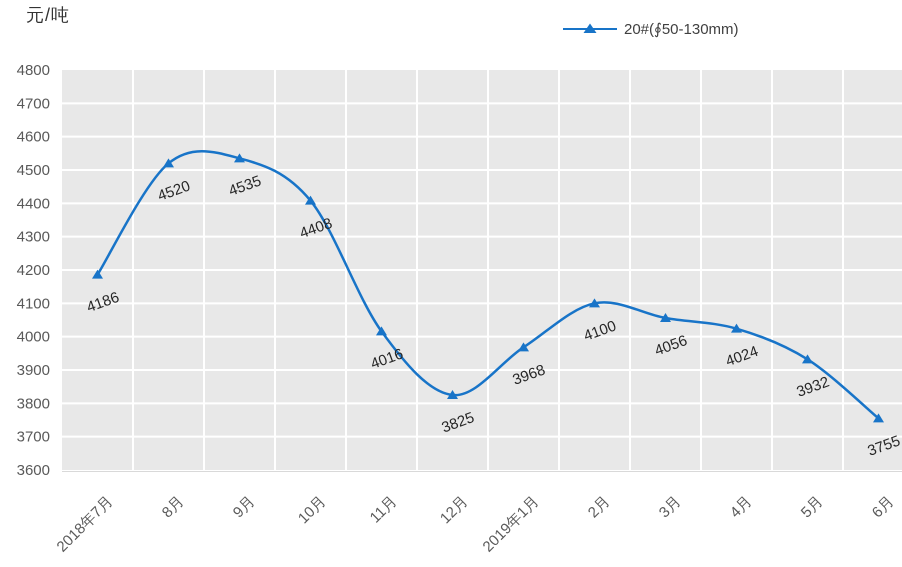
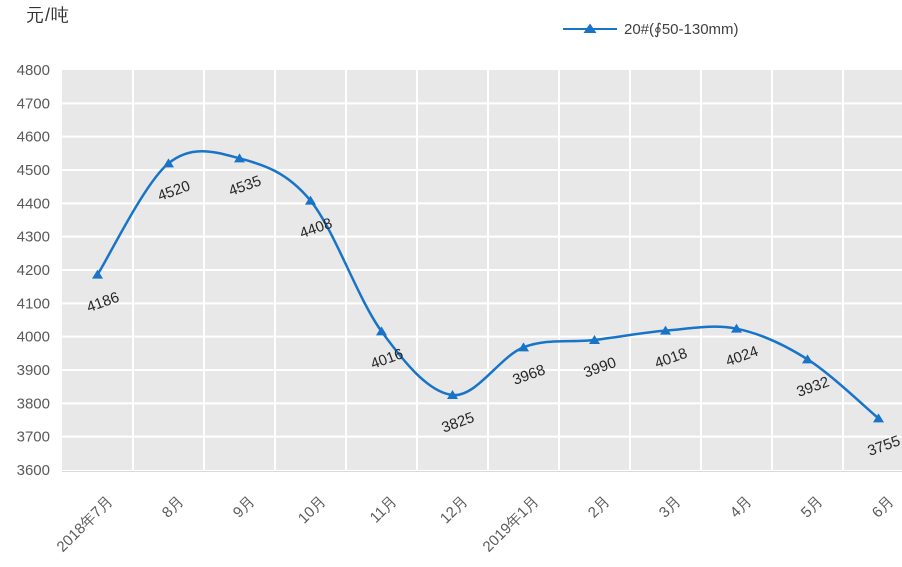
2月: 4100 -> 3990
3月: 4056 -> 4018
